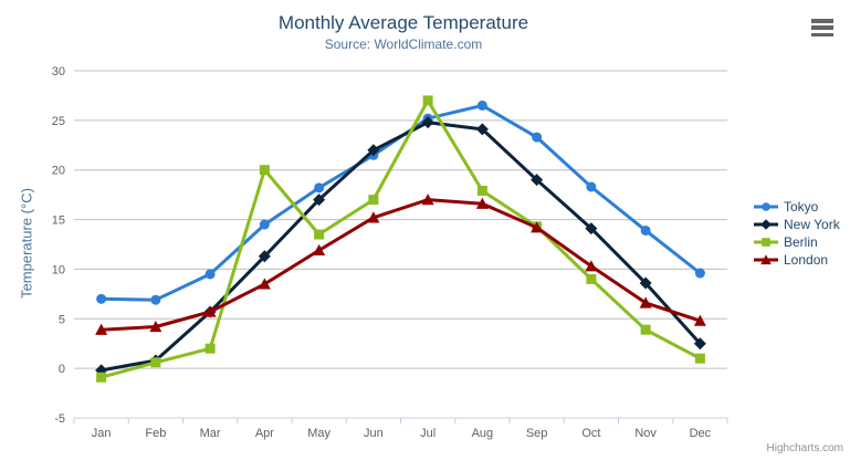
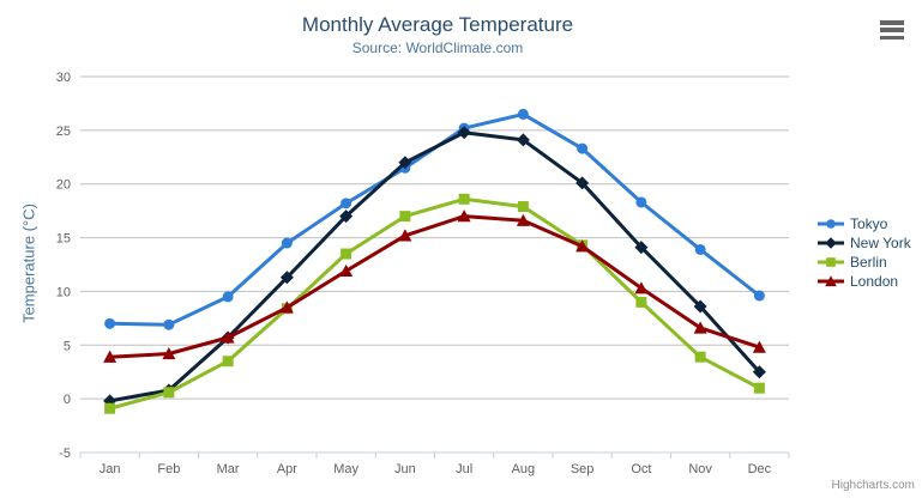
Berlin/Mar: 2 -> 4
Berlin/Apr: 20 -> 8
Berlin/Jul: 27 -> 19
New York/Sep: 19 -> 20
